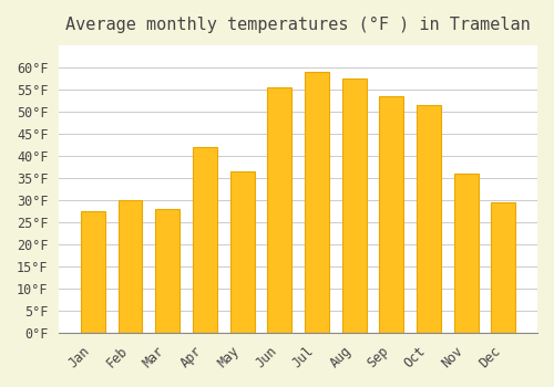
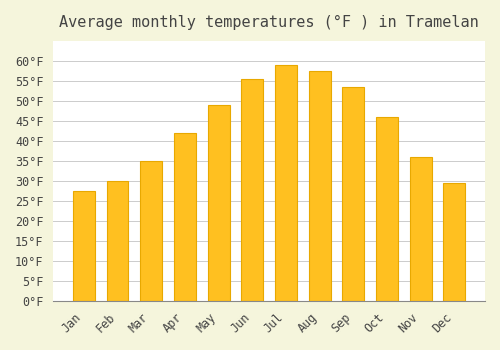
Mar: 28.0°F -> 35.0°F
May: 36.5°F -> 49.0°F
Oct: 51.5°F -> 46.0°F
